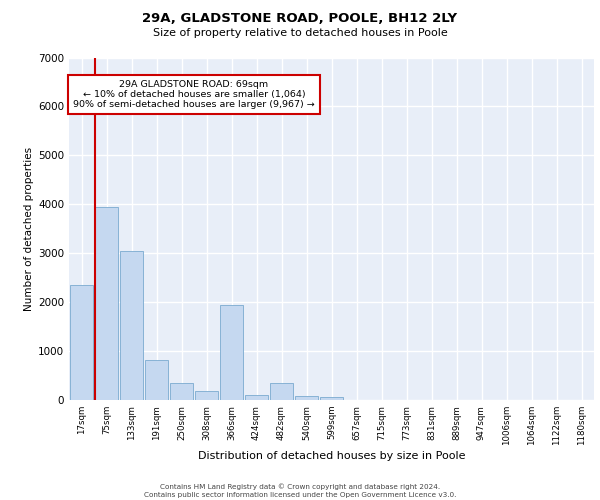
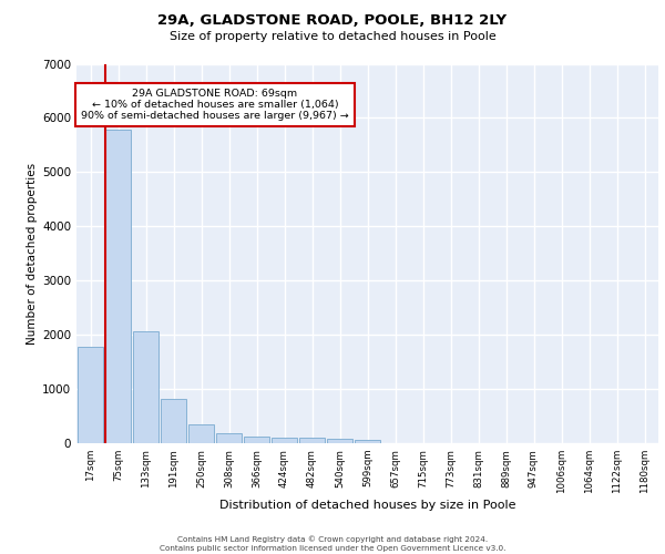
17sqm: 2350 -> 1780
75sqm: 3950 -> 5780
133sqm: 3050 -> 2060
366sqm: 1950 -> 120
482sqm: 350 -> 100
